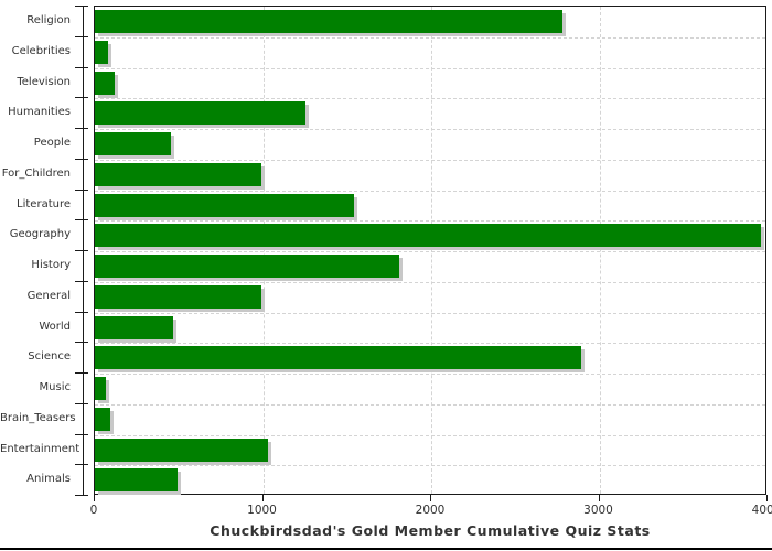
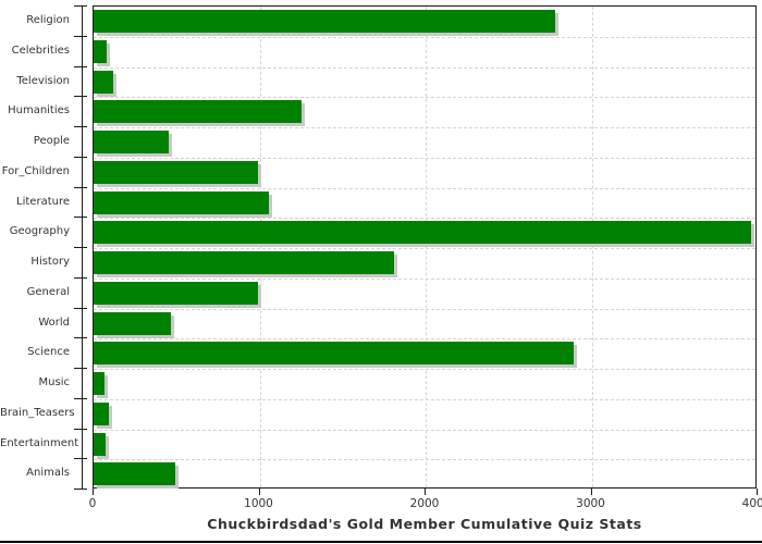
Literature: 1540 -> 1060
Entertainment: 1030 -> 80
